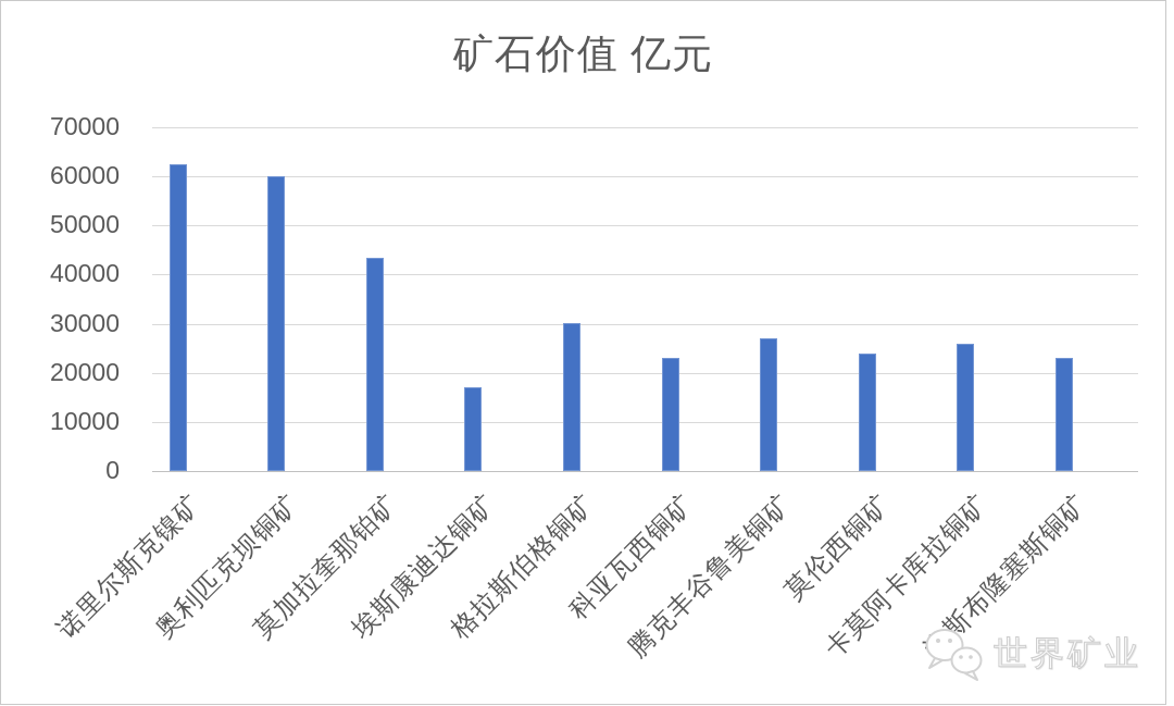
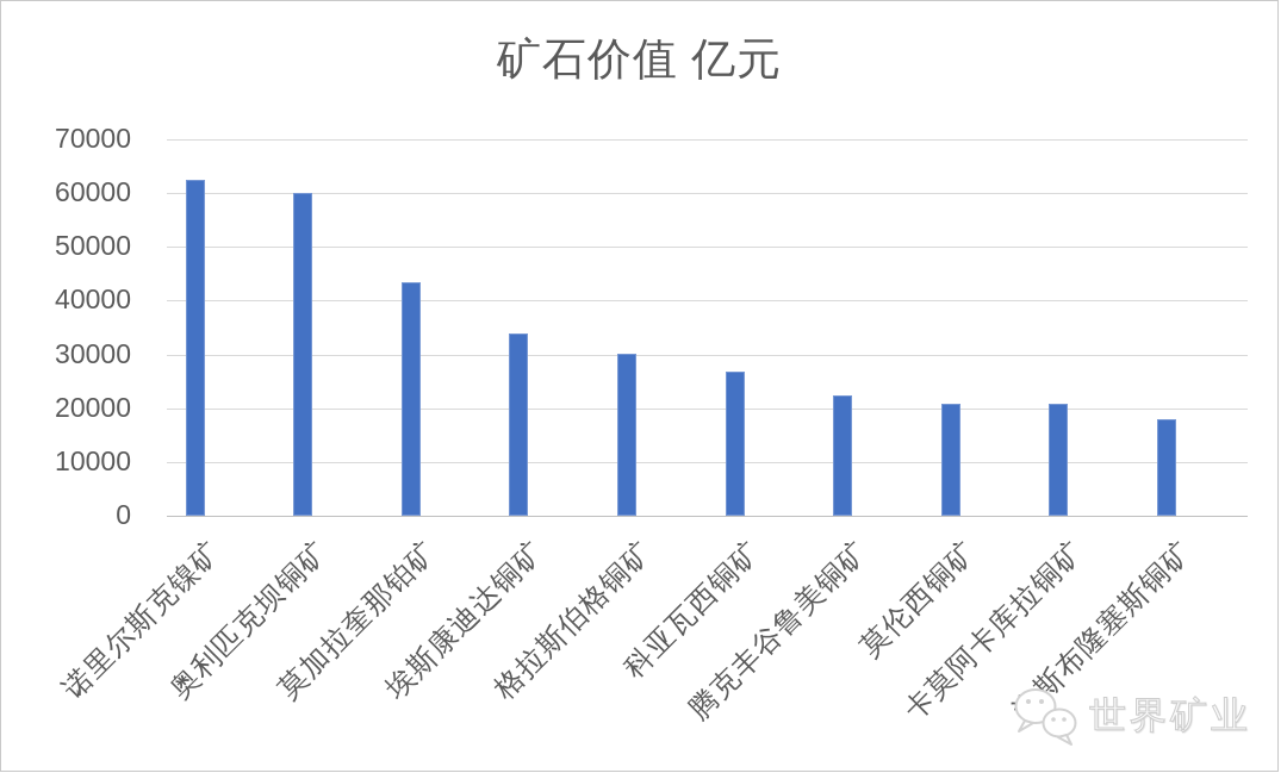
埃斯康迪达铜矿: 17000 -> 34000
科亚瓦西铜矿: 23000 -> 27000
腾克丰谷鲁美铜矿: 27000 -> 22000
莫伦西铜矿: 24000 -> 21000
卡莫阿卡库拉铜矿: 26000 -> 21000
洛斯布隆塞斯铜矿: 23000 -> 18000
